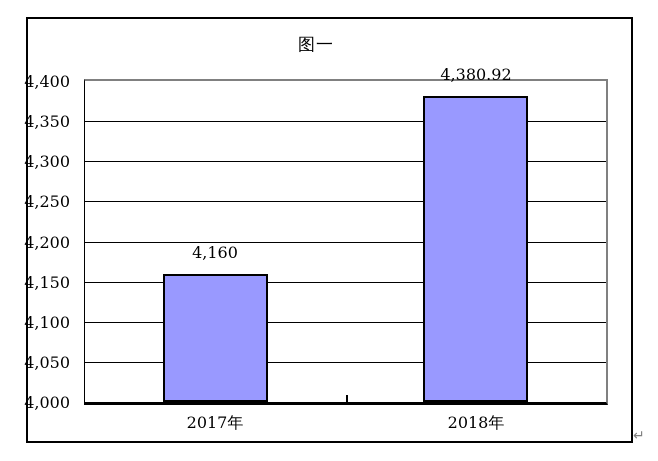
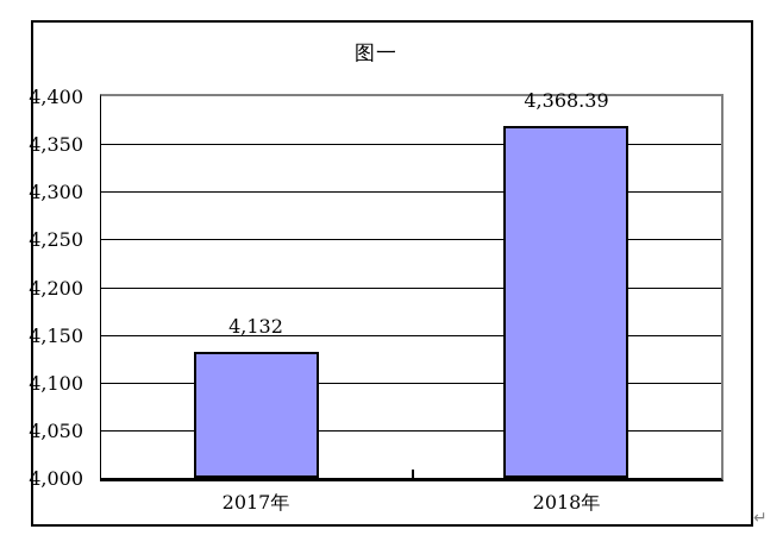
2017年: 4,160 -> 4,132
2018年: 4,380.92 -> 4,368.39
